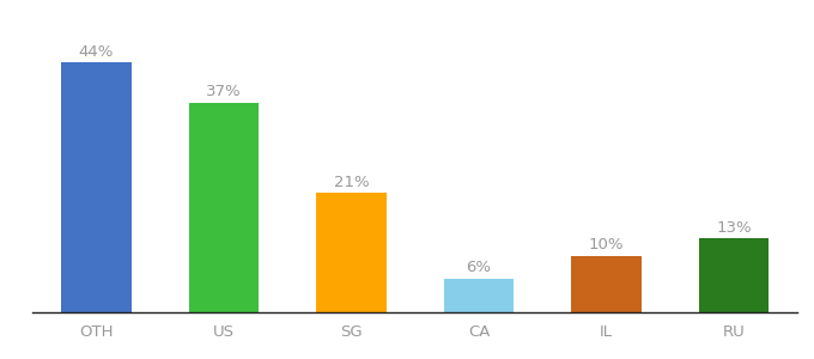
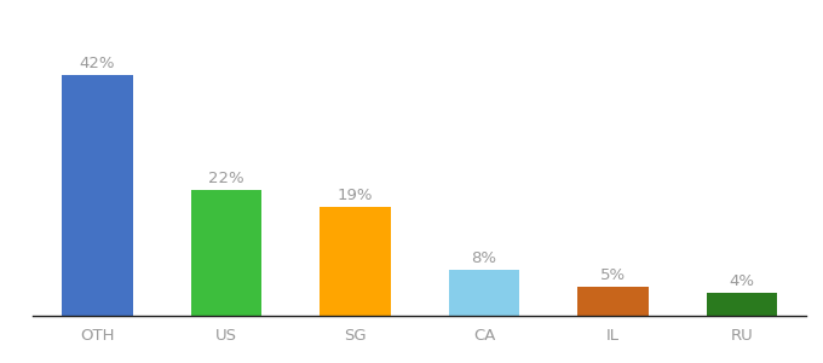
OTH: 44% -> 42%
US: 37% -> 22%
SG: 21% -> 19%
CA: 6% -> 8%
IL: 10% -> 5%
RU: 13% -> 4%
